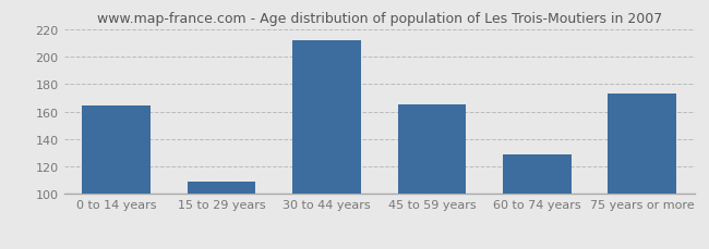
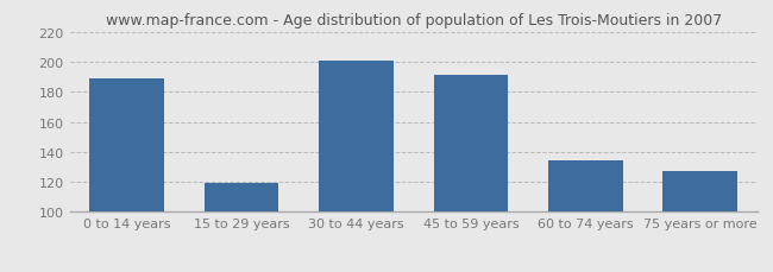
0 to 14 years: 164 -> 189
15 to 29 years: 109 -> 119
30 to 44 years: 212 -> 201
45 to 59 years: 165 -> 191
60 to 74 years: 129 -> 134
75 years or more: 173 -> 127
